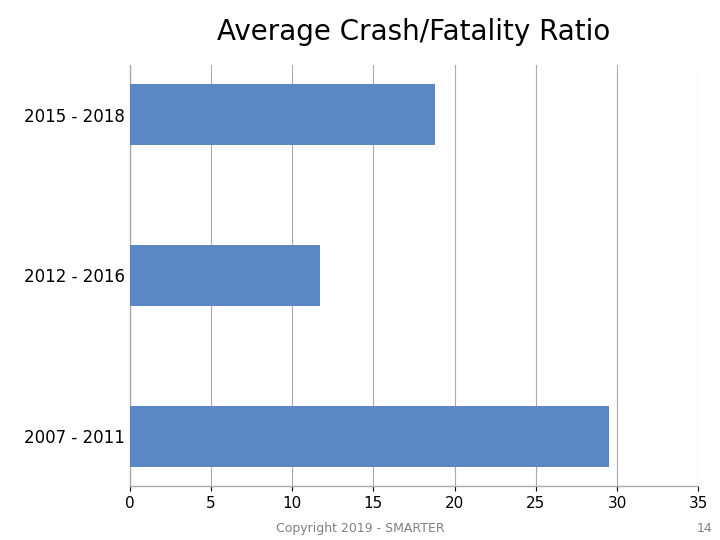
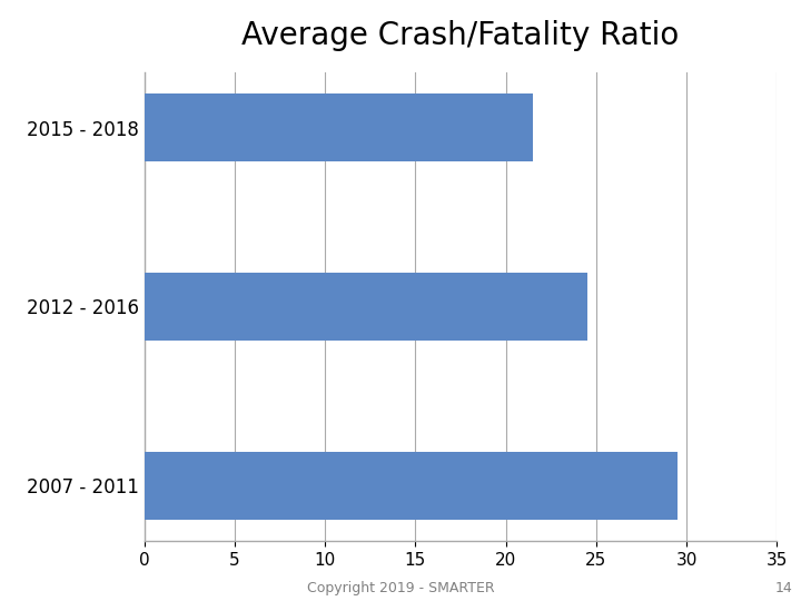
2015 - 2018: 18.8 -> 21.5
2012 - 2016: 11.7 -> 24.5
